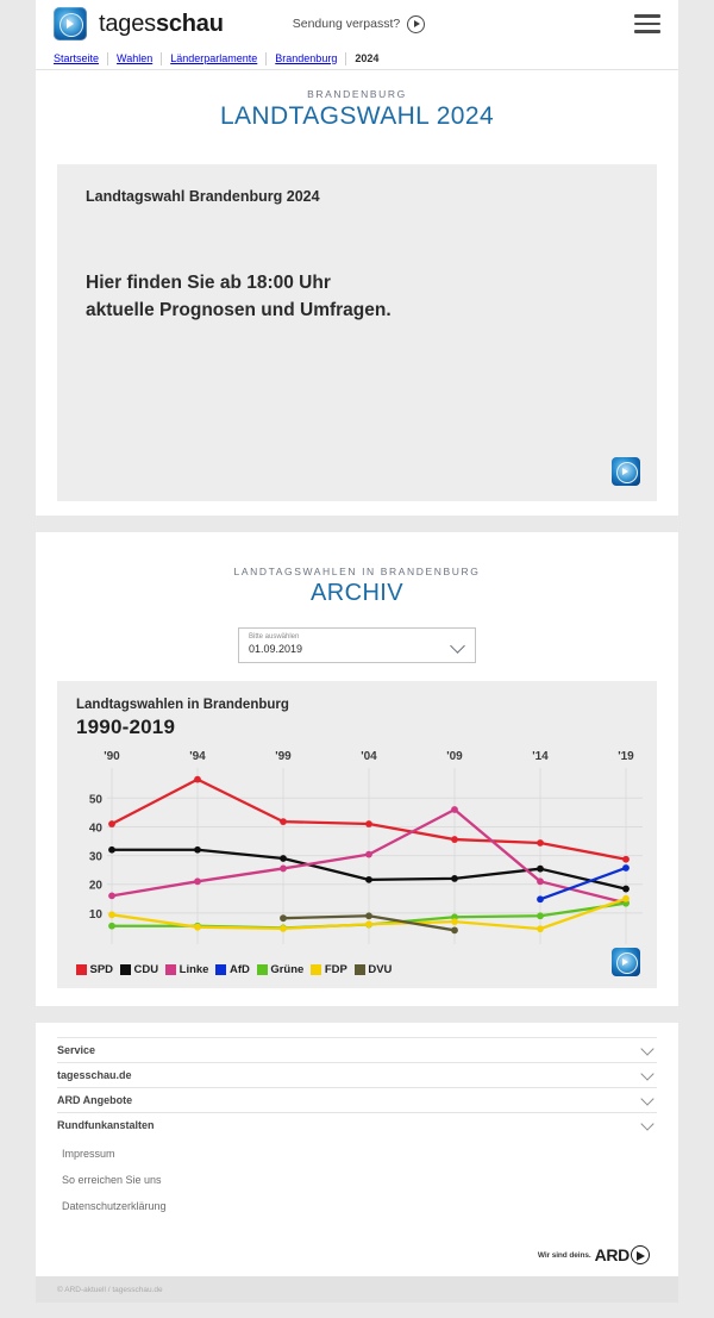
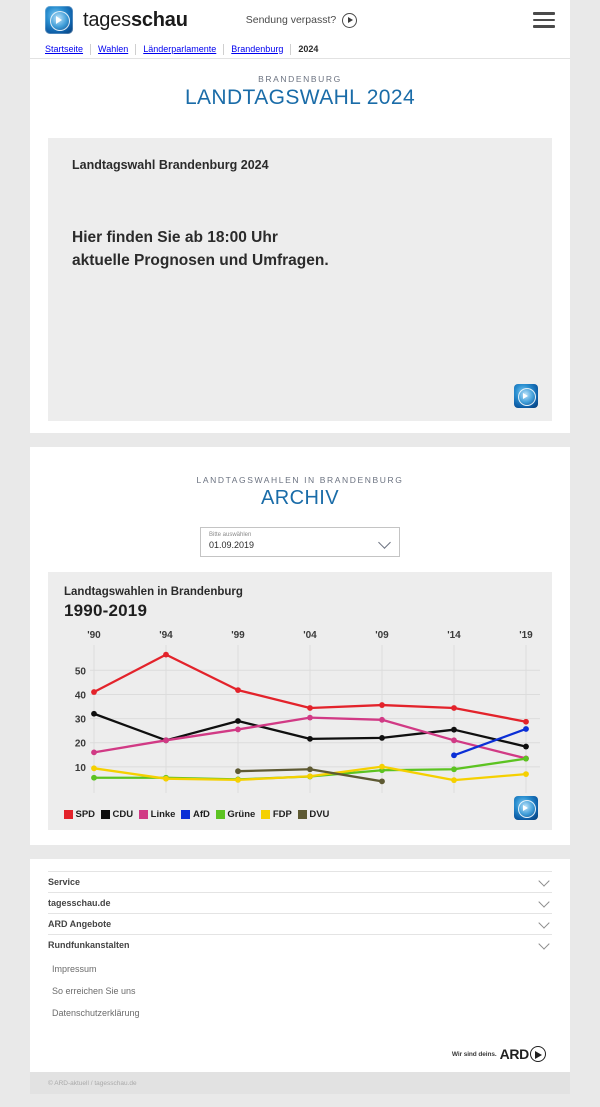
CDU/'94: 32 -> 21
SPD/'04: 41 -> 34
Linke/'09: 46 -> 30
FDP/'09: 7 -> 10
FDP/'19: 15 -> 7
